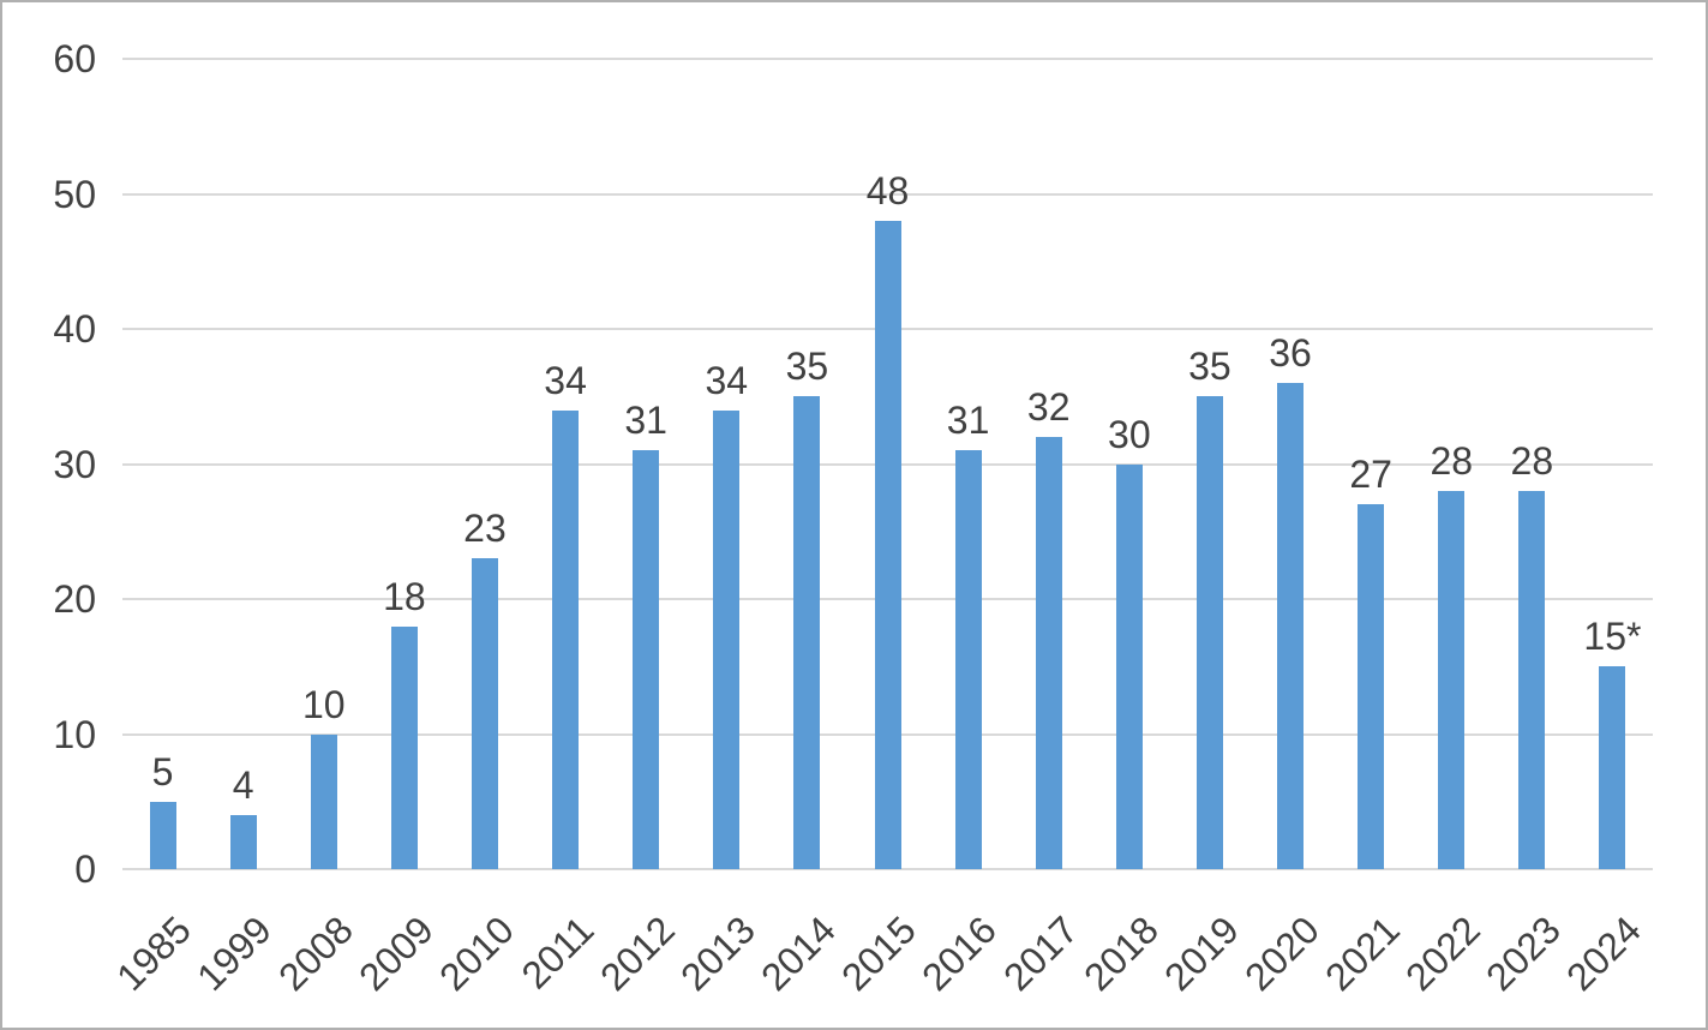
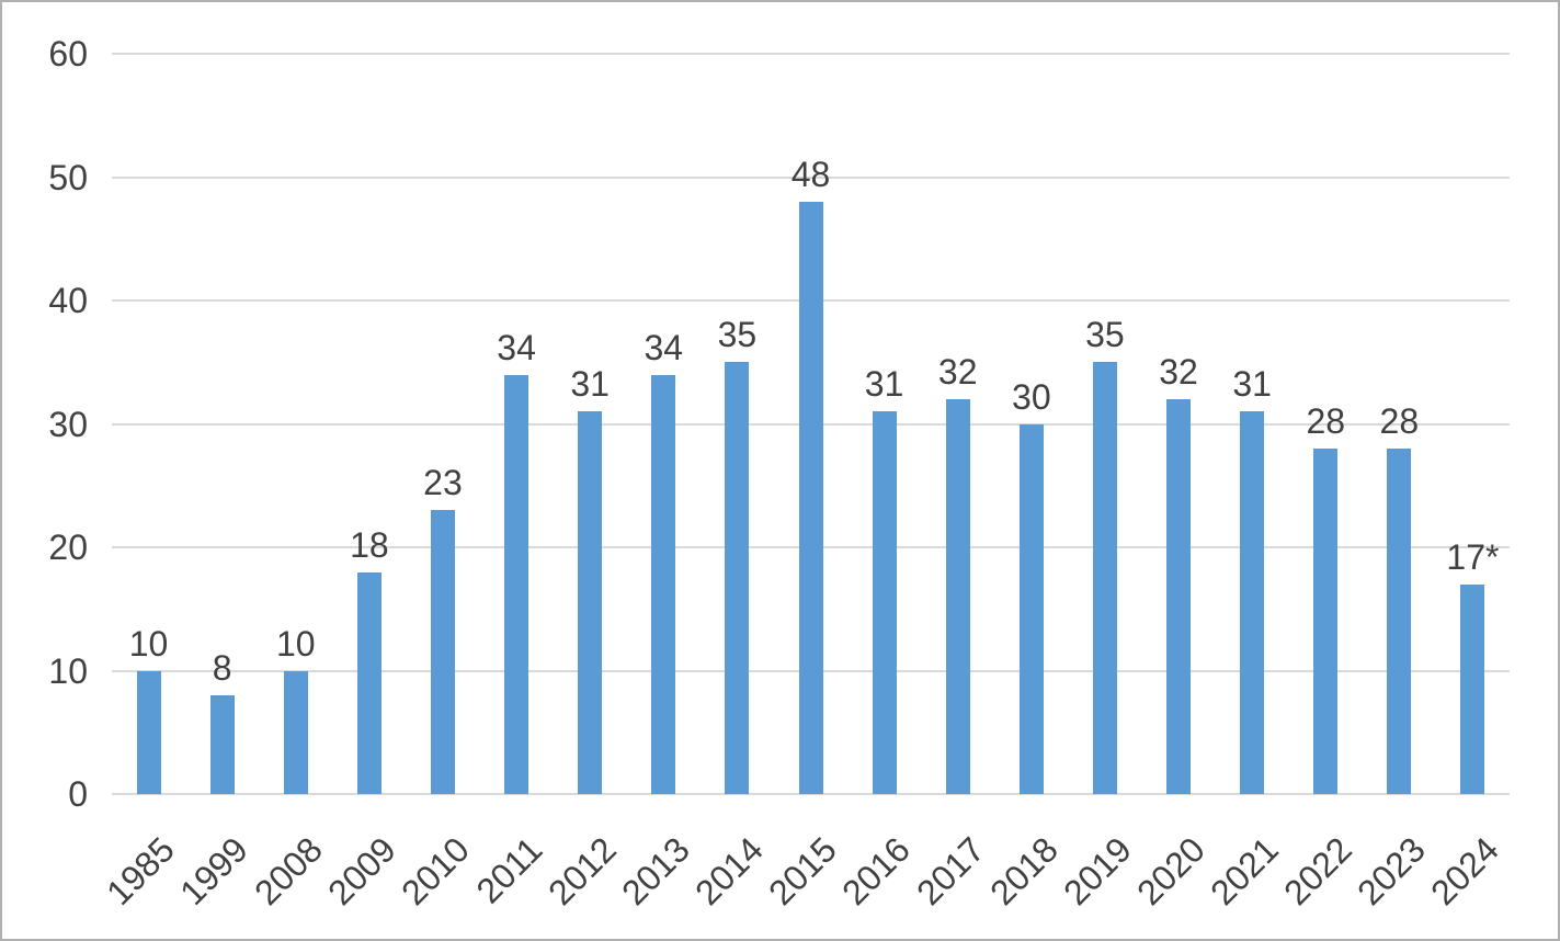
1985: 5 -> 10
1999: 4 -> 8
2020: 36 -> 32
2021: 27 -> 31
2024: 15 -> 17
